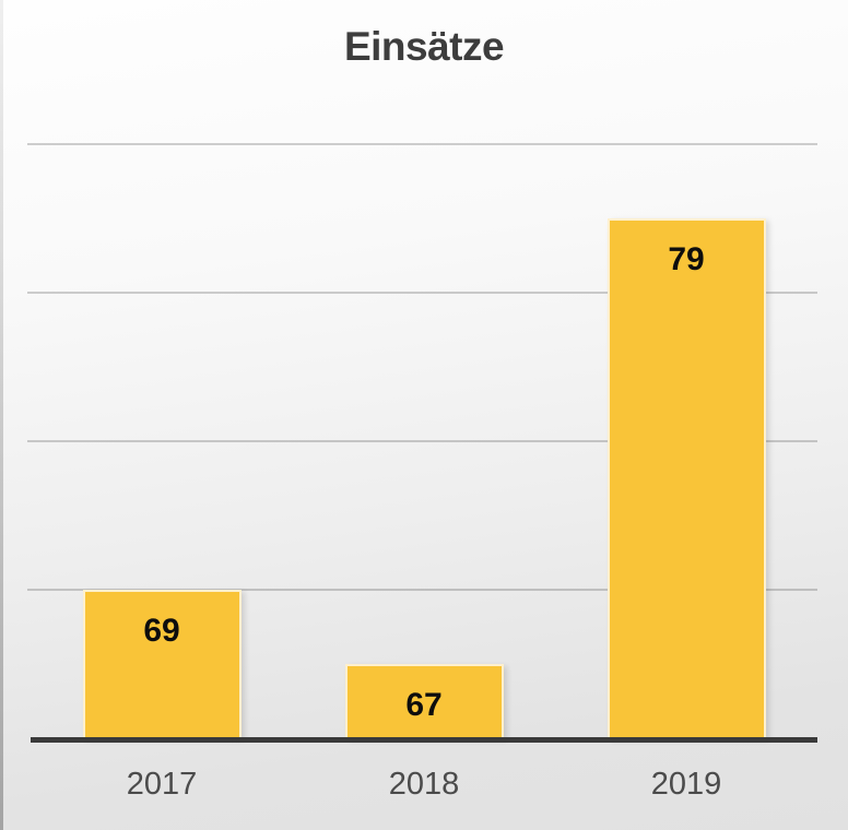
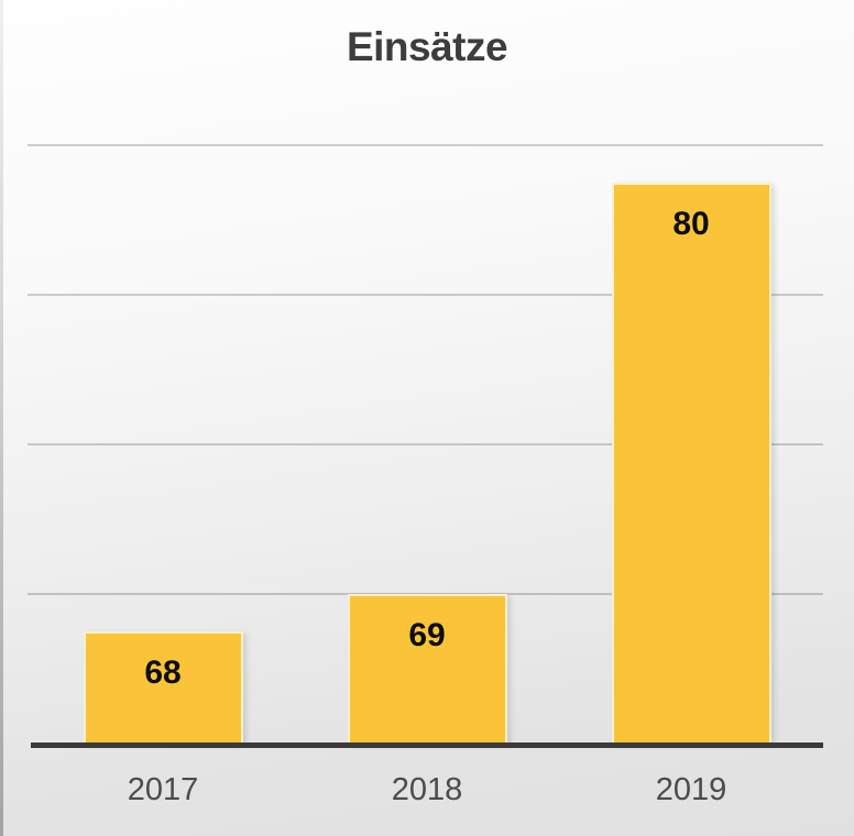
2017: 69 -> 68
2018: 67 -> 69
2019: 79 -> 80
